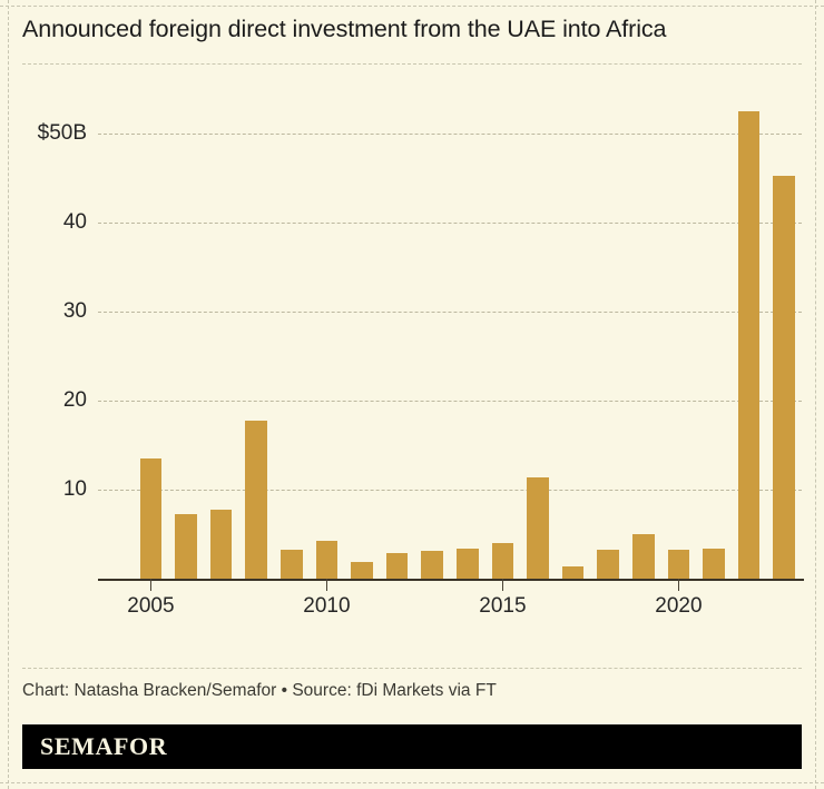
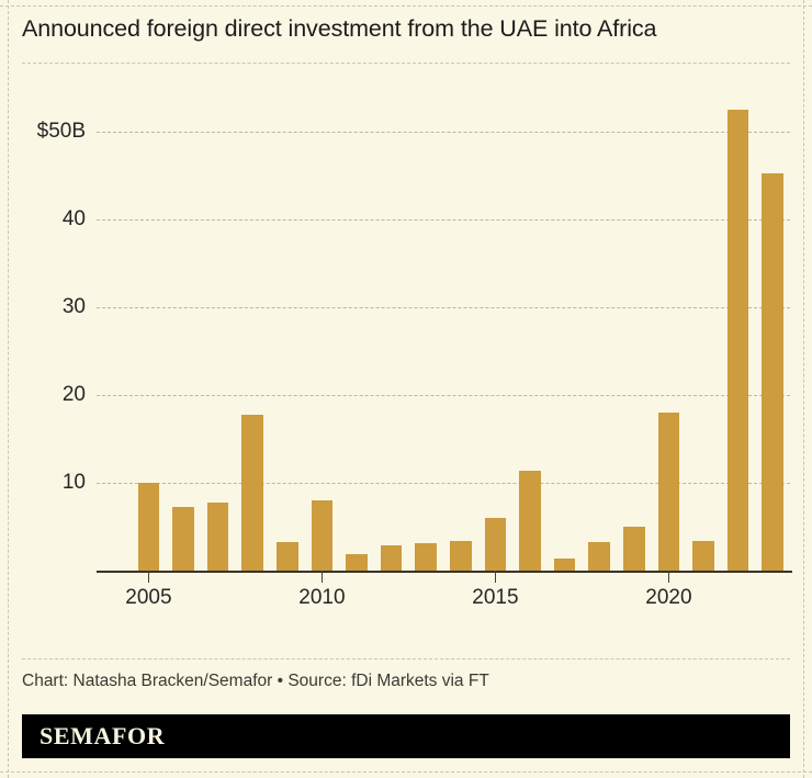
2005: $14B -> $10B
2010: $4B -> $8B
2015: $4B -> $6B
2020: $3B -> $18B
